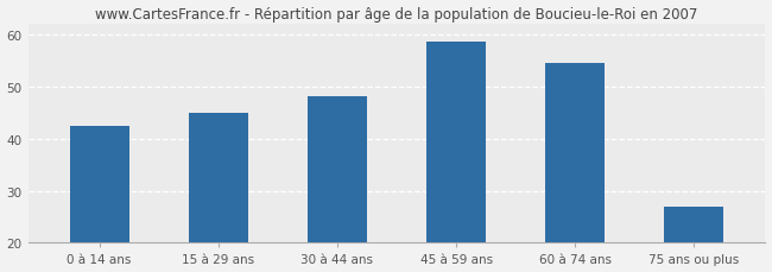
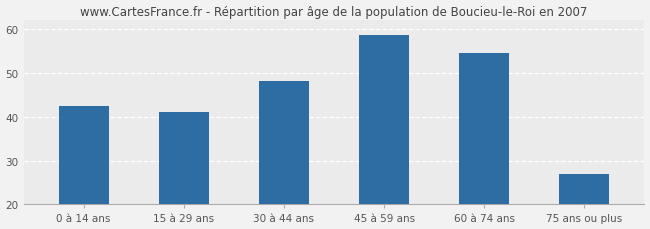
15 à 29 ans: 45.0 -> 41.0
